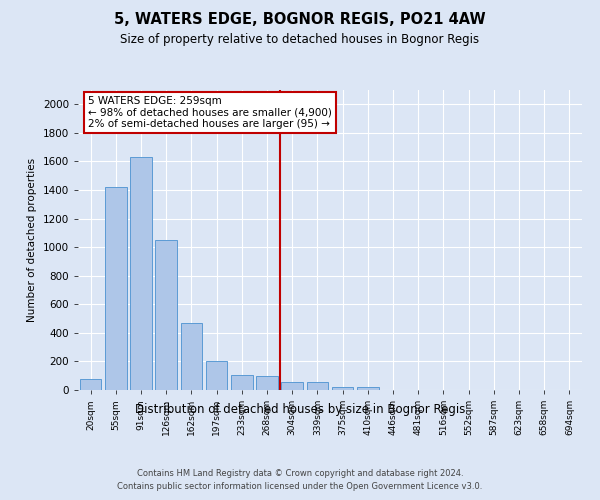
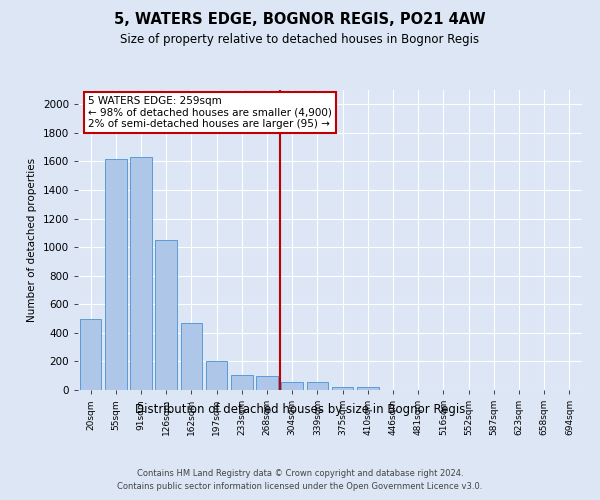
20sqm: 80 -> 500
55sqm: 1420 -> 1620
